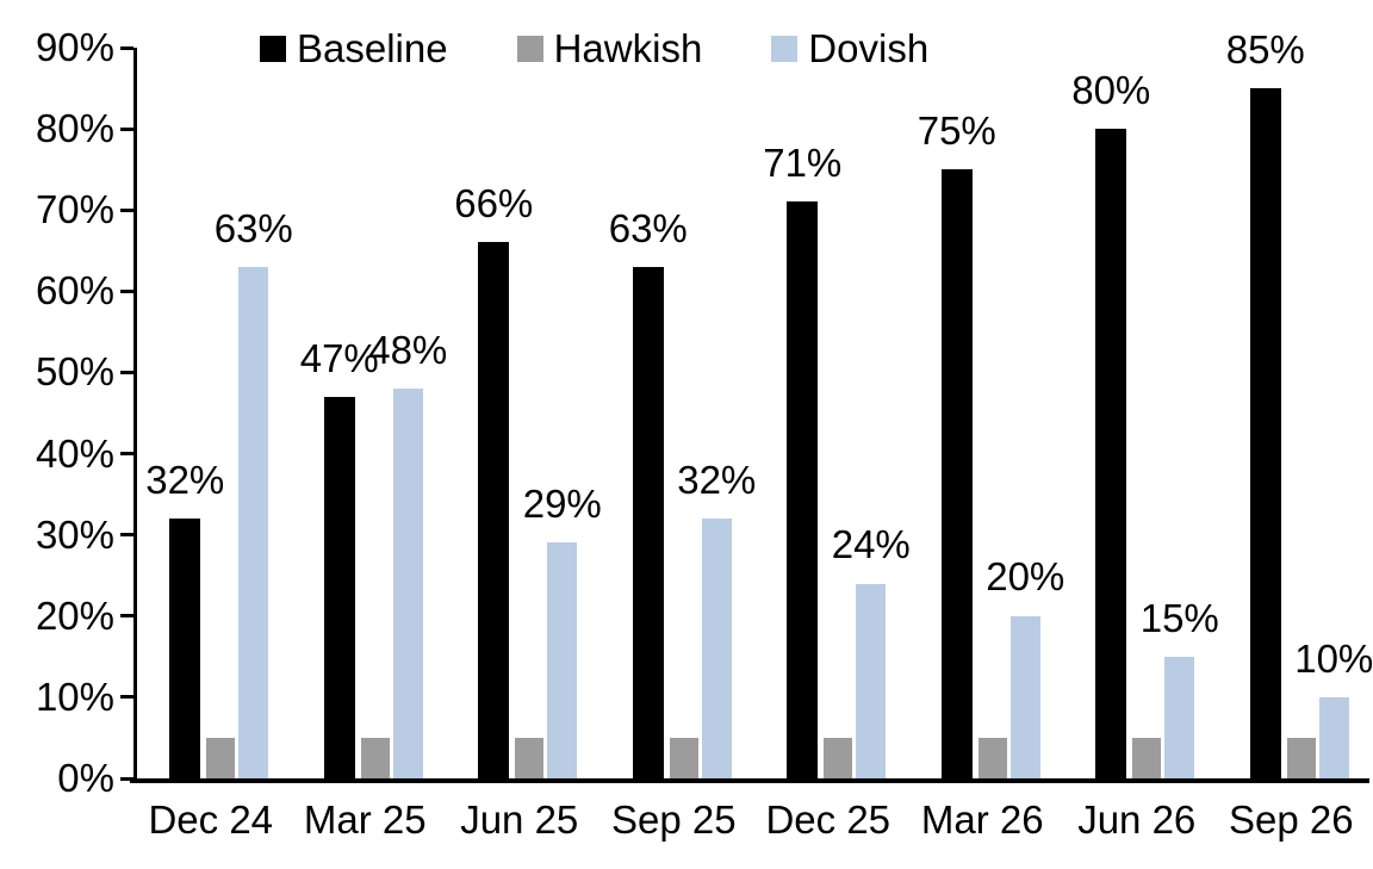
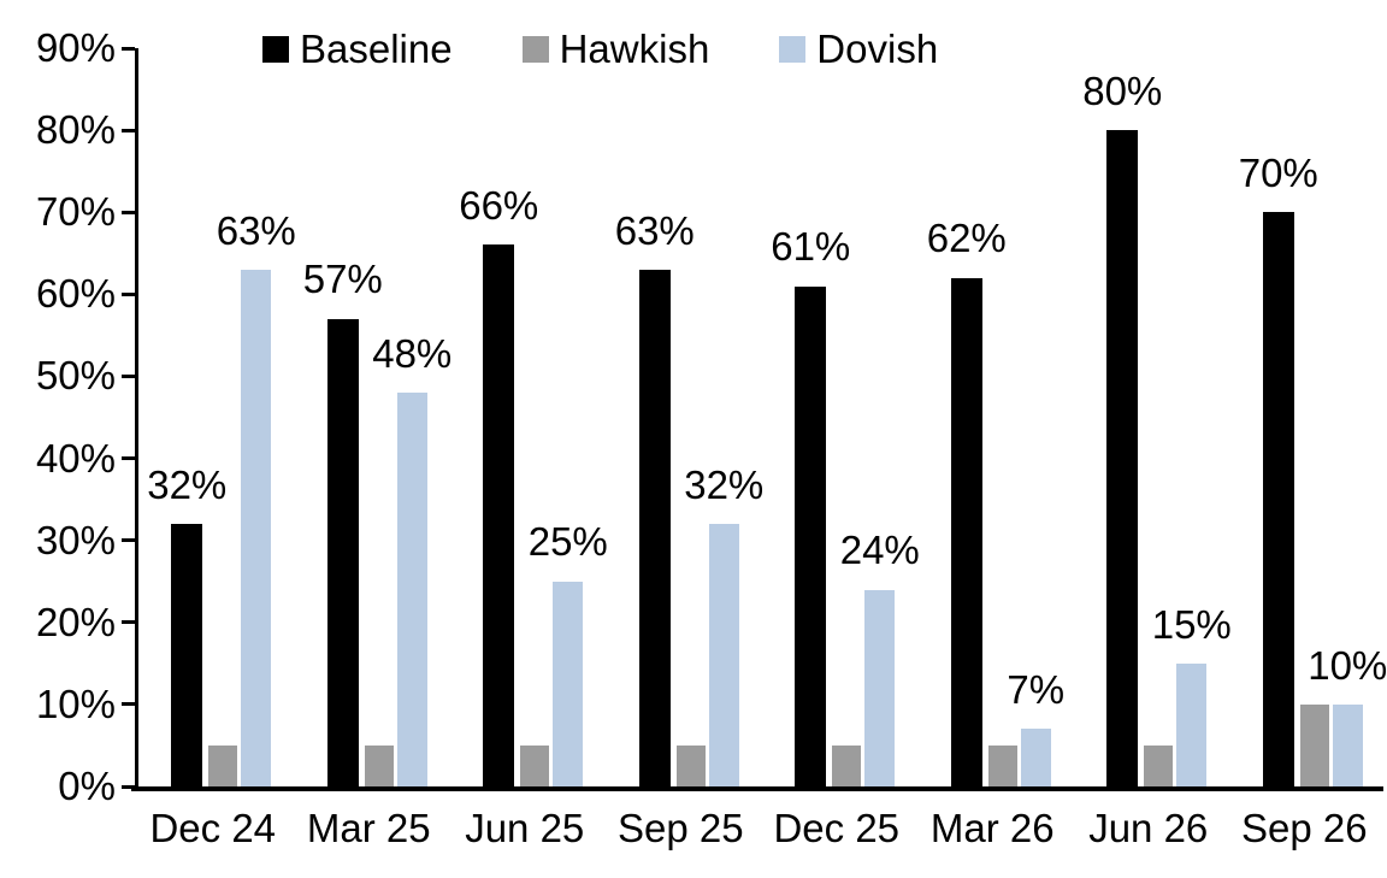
Baseline/Mar 25: 47% -> 57%
Dovish/Jun 25: 29% -> 25%
Baseline/Dec 25: 71% -> 61%
Baseline/Mar 26: 75% -> 62%
Dovish/Mar 26: 20% -> 7%
Baseline/Sep 26: 85% -> 70%
Hawkish/Sep 26: 5% -> 10%
